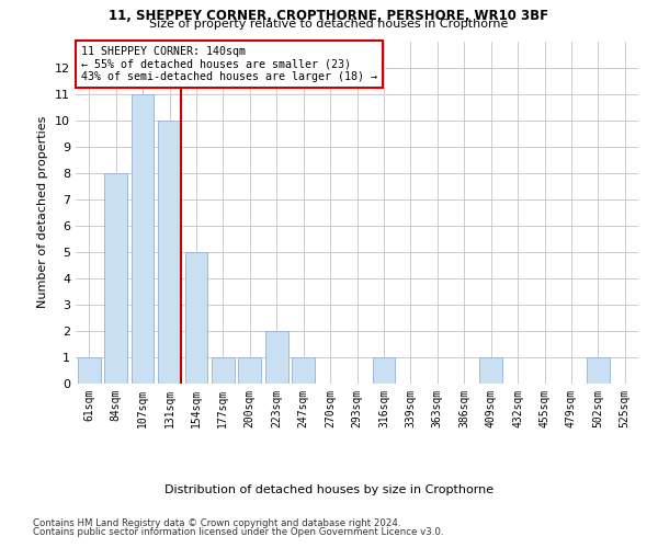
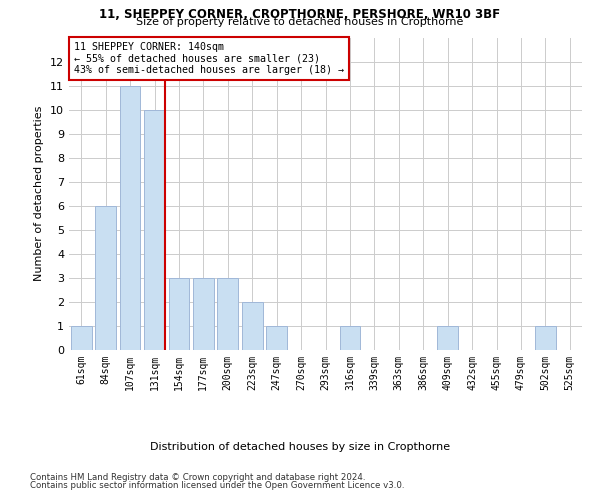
84sqm: 8 -> 6
154sqm: 5 -> 3
177sqm: 1 -> 3
200sqm: 1 -> 3
